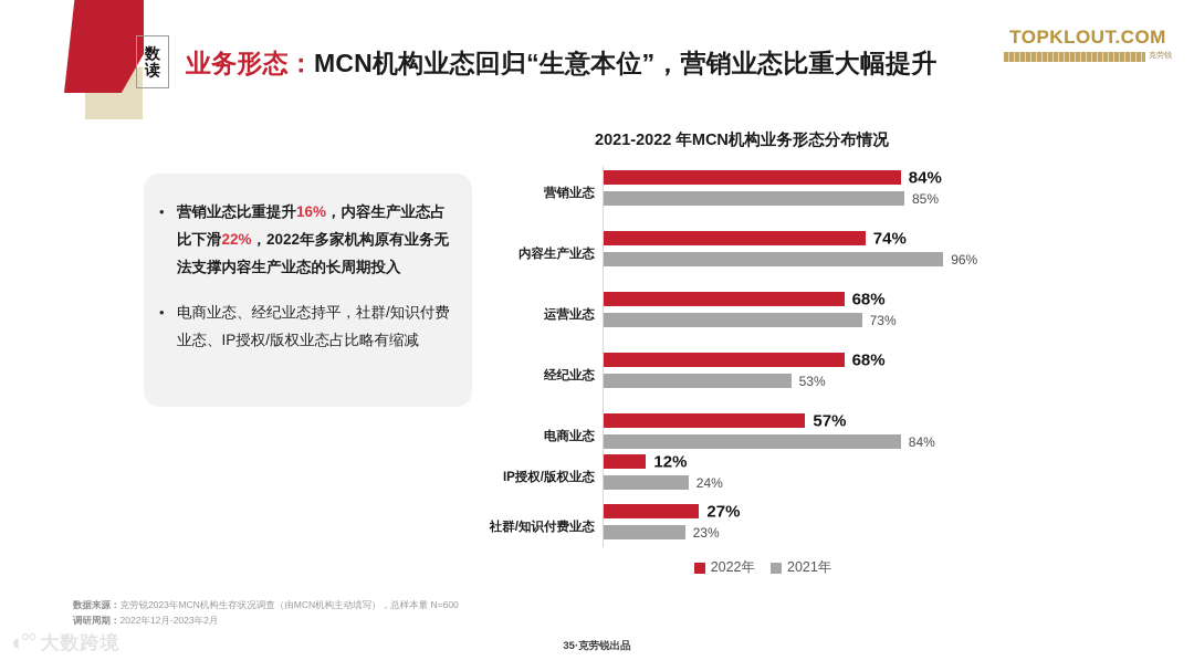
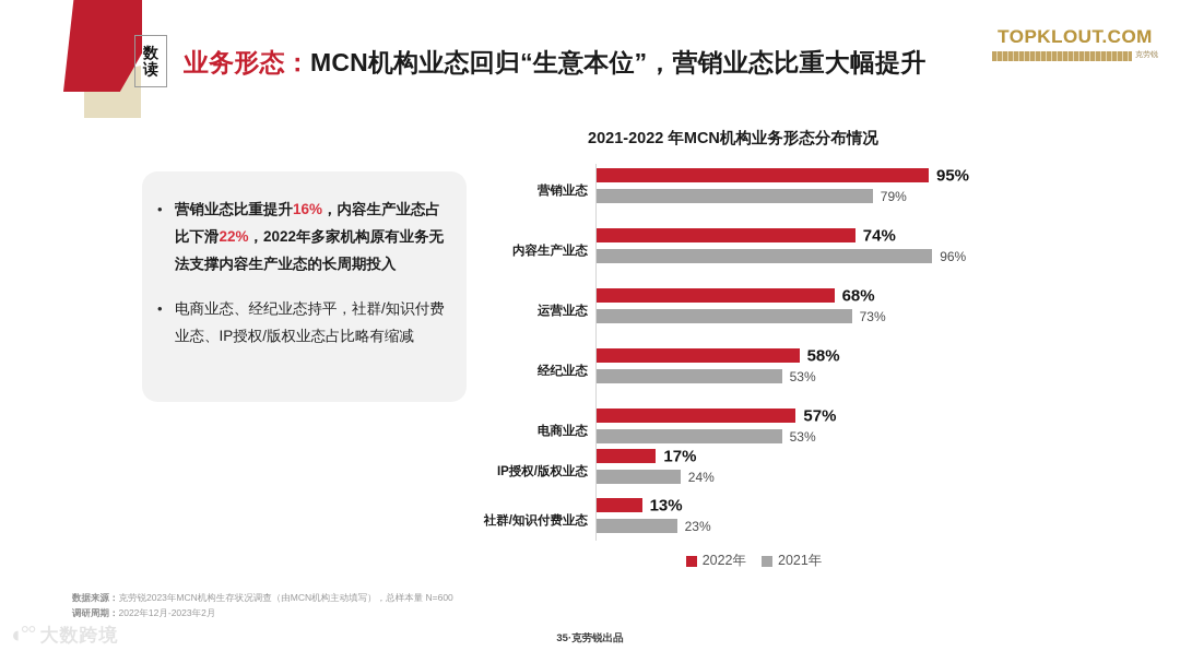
2022年/营销业态: 84% -> 95%
2021年/营销业态: 85% -> 79%
2022年/经纪业态: 68% -> 58%
2021年/电商业态: 84% -> 53%
2022年/IP授权/版权业态: 12% -> 17%
2022年/社群/知识付费业态: 27% -> 13%
